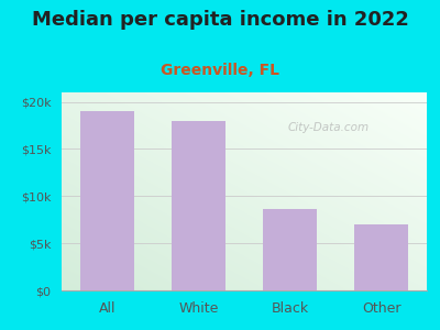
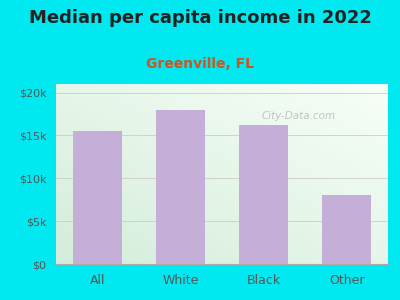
All: $19.0k -> $15.5k
Black: $8.6k -> $16.2k
Other: $7.0k -> $8.0k
